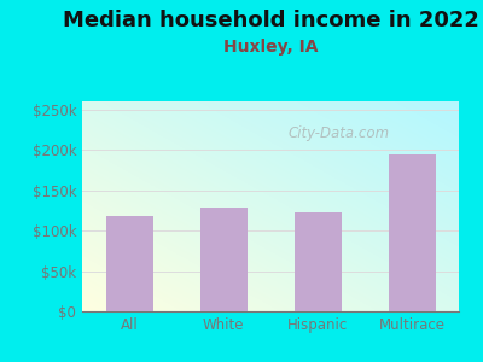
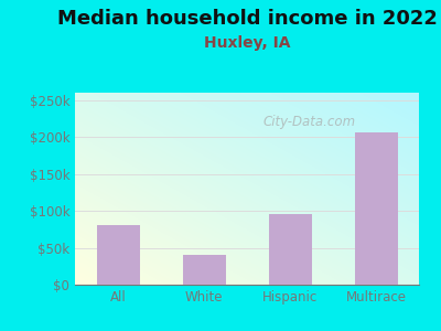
All: $118k -> $80k
White: $128k -> $40k
Hispanic: $122k -> $96k
Multirace: $195k -> $206k
